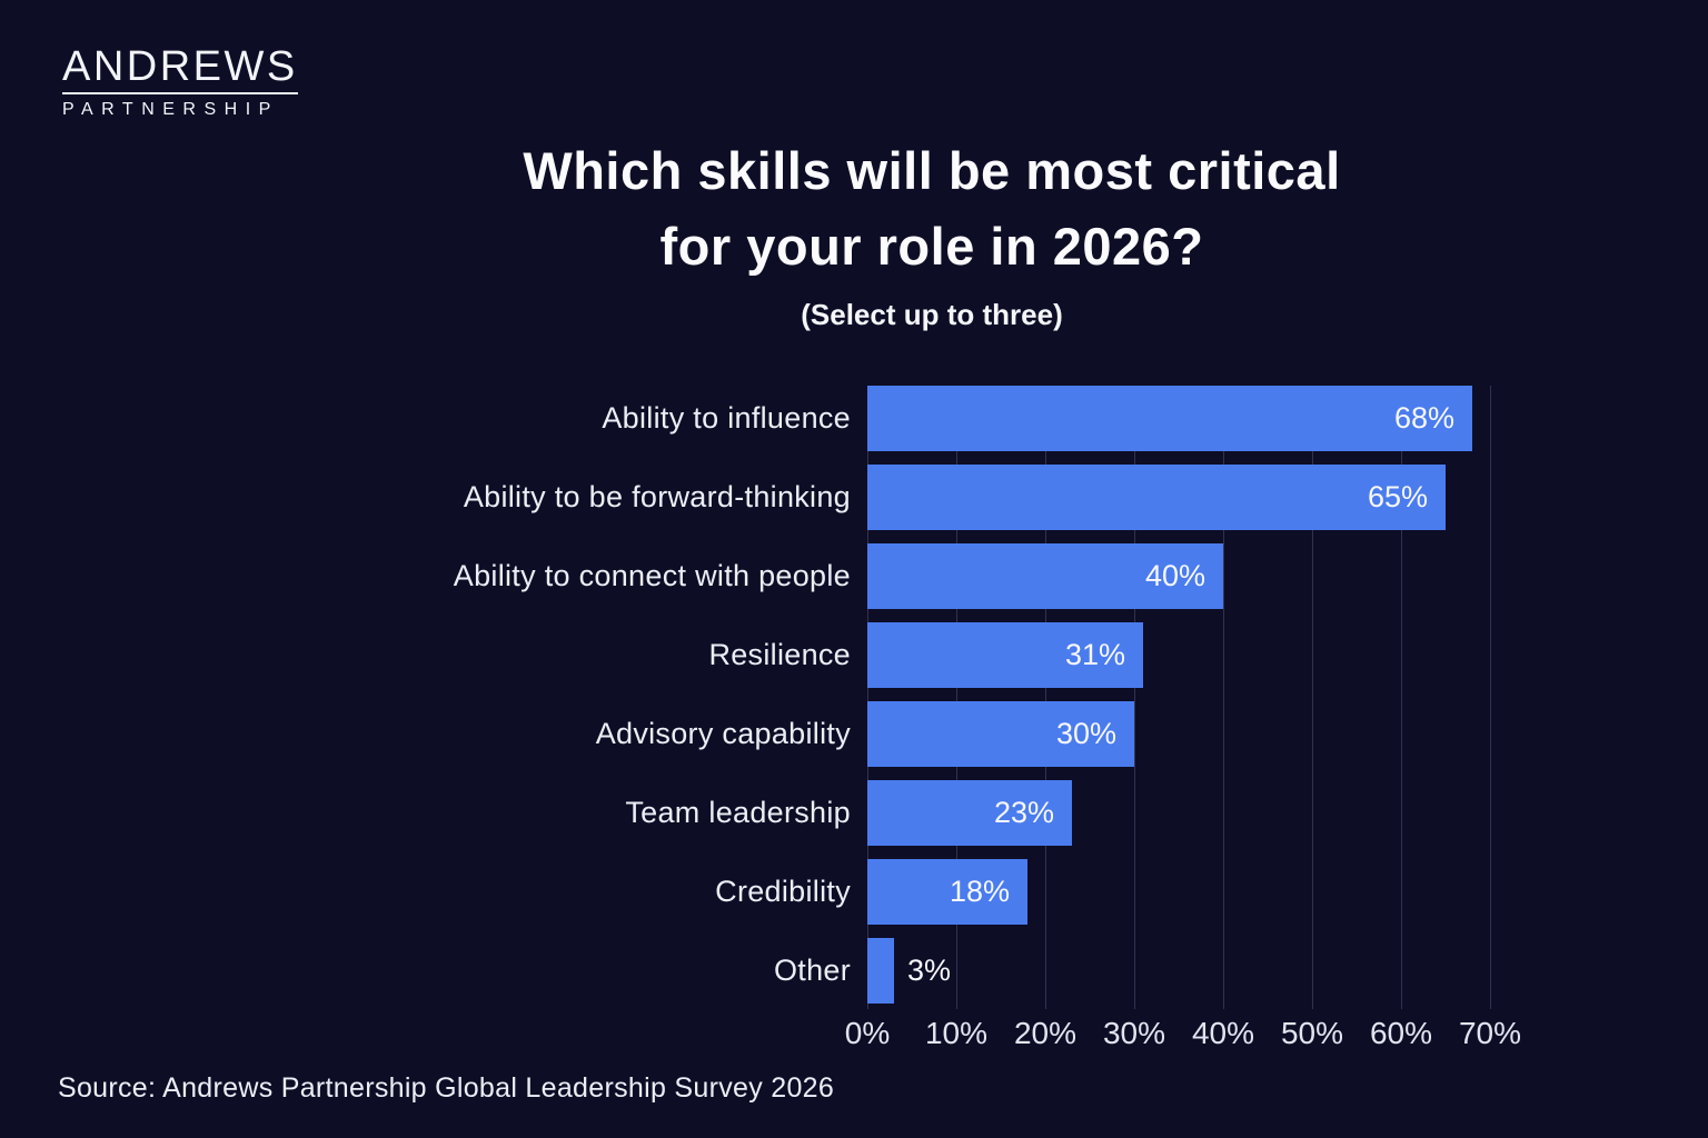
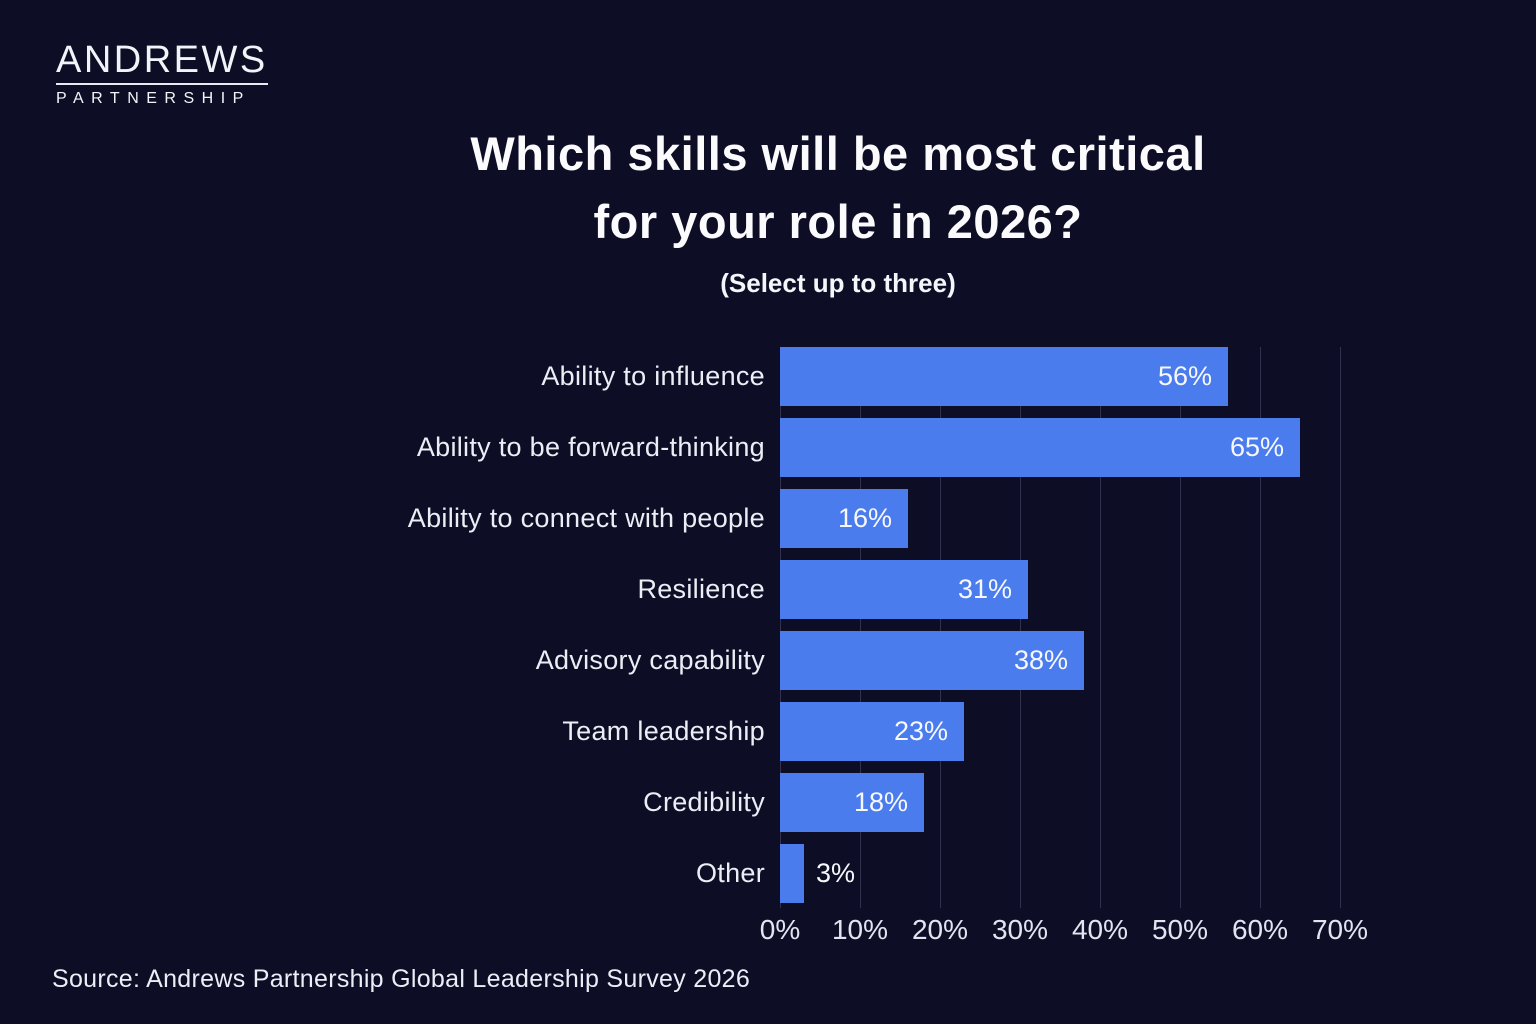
Ability to influence: 68% -> 56%
Ability to connect with people: 40% -> 16%
Advisory capability: 30% -> 38%
